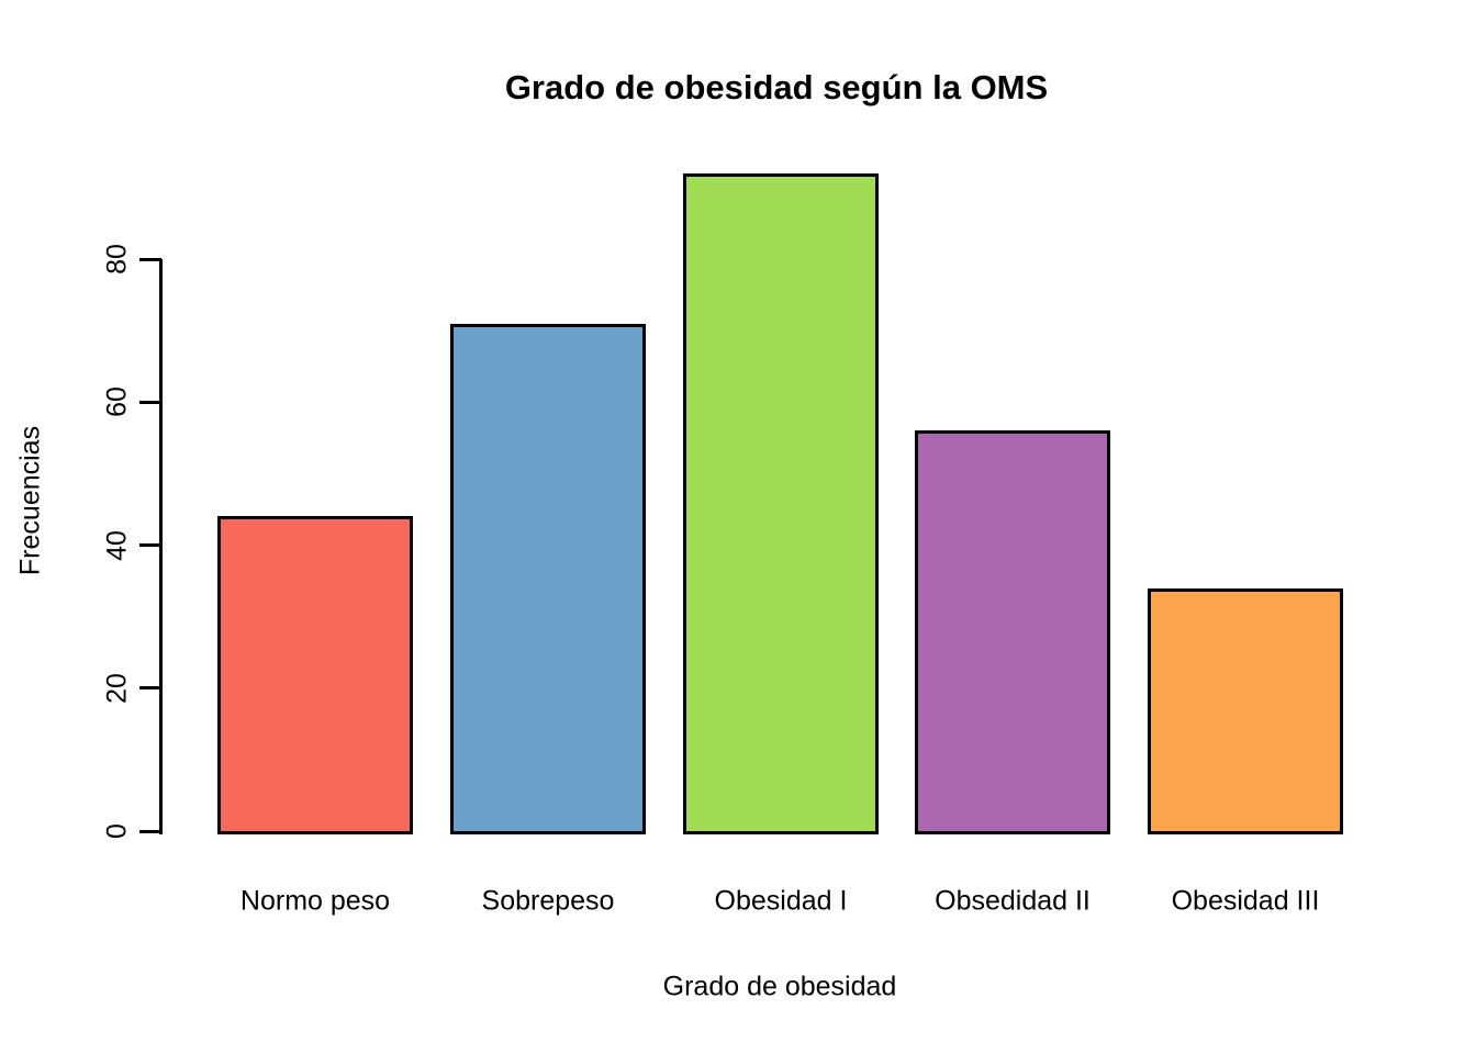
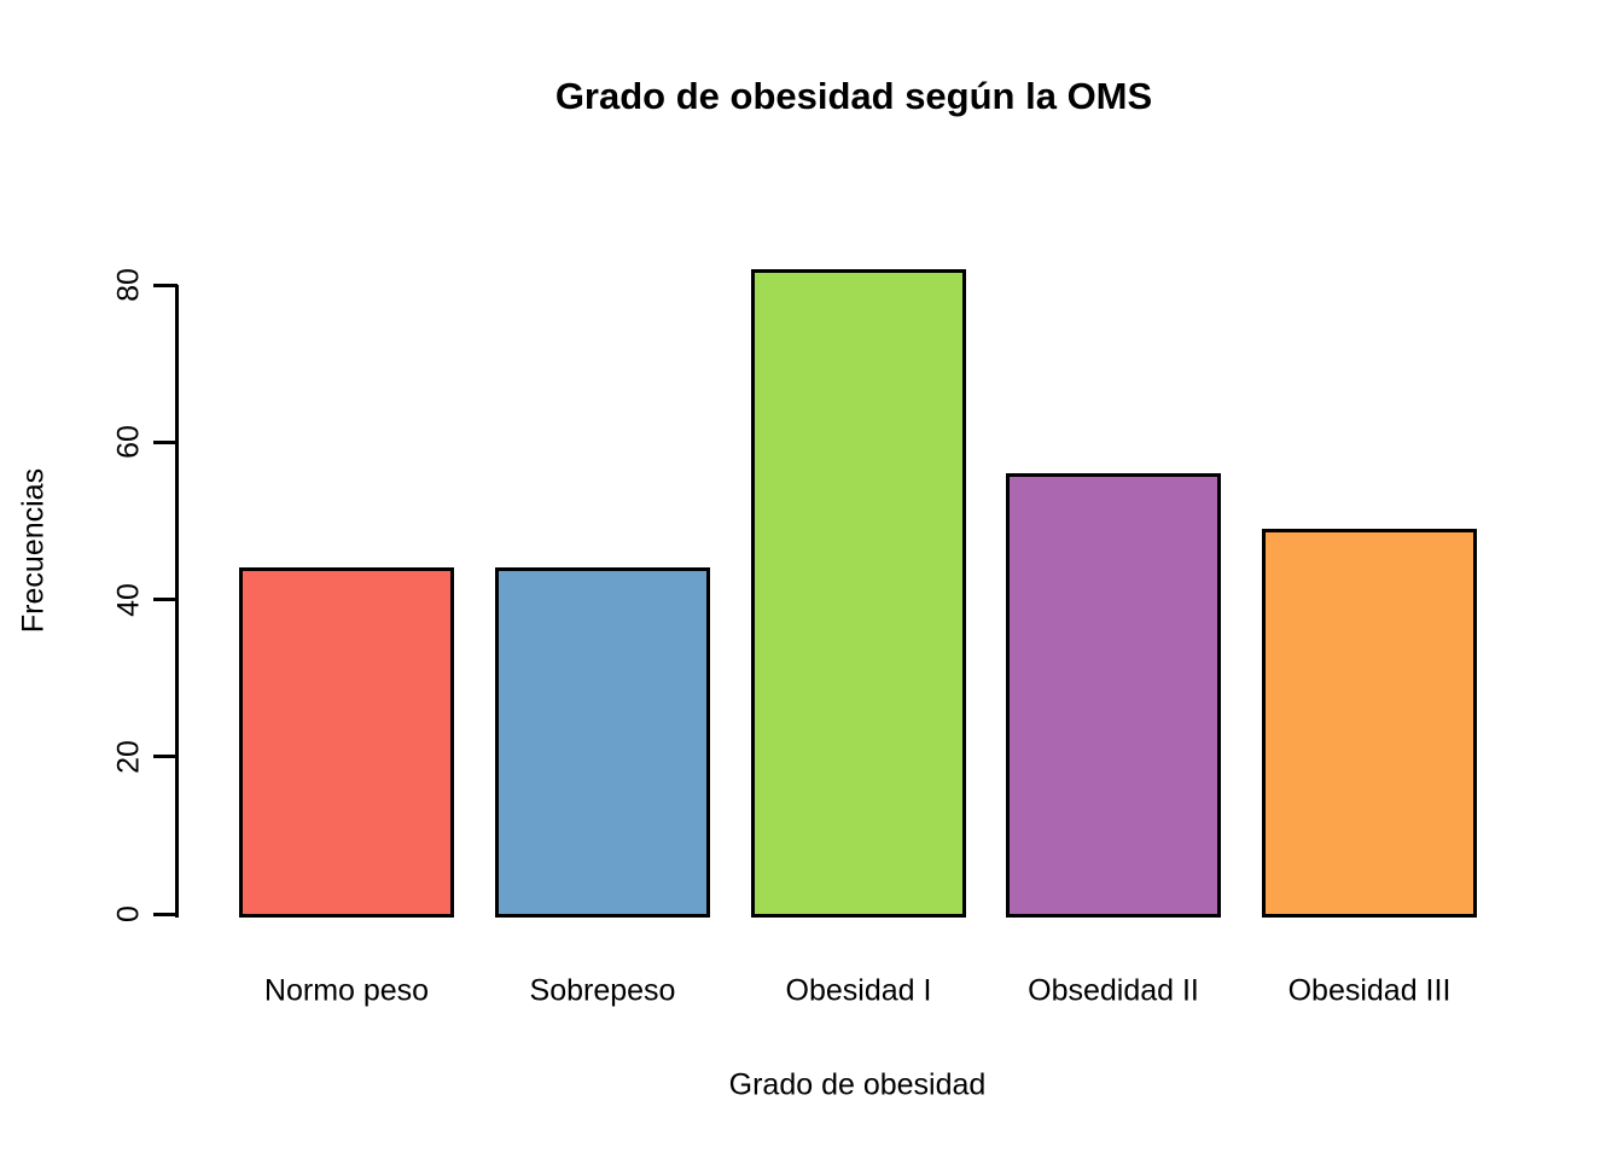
Sobrepeso: 71 -> 44
Obesidad I: 92 -> 82
Obesidad III: 34 -> 49
